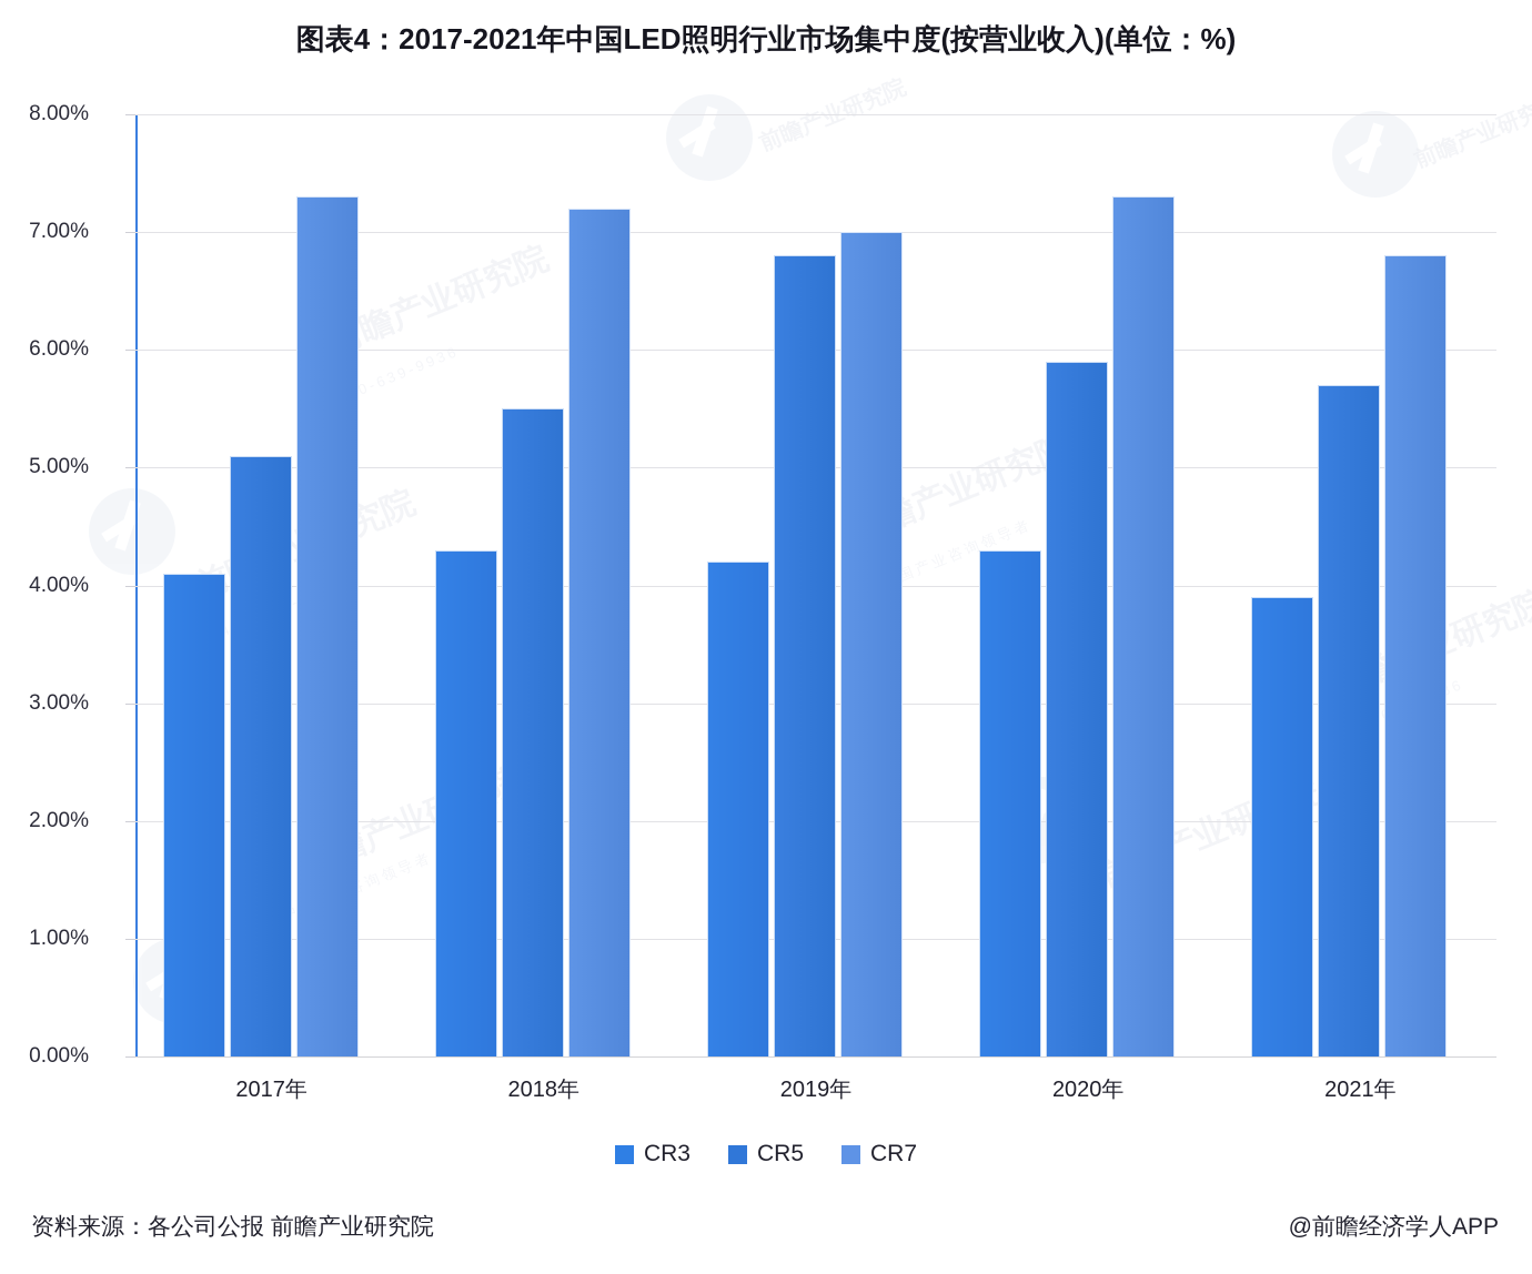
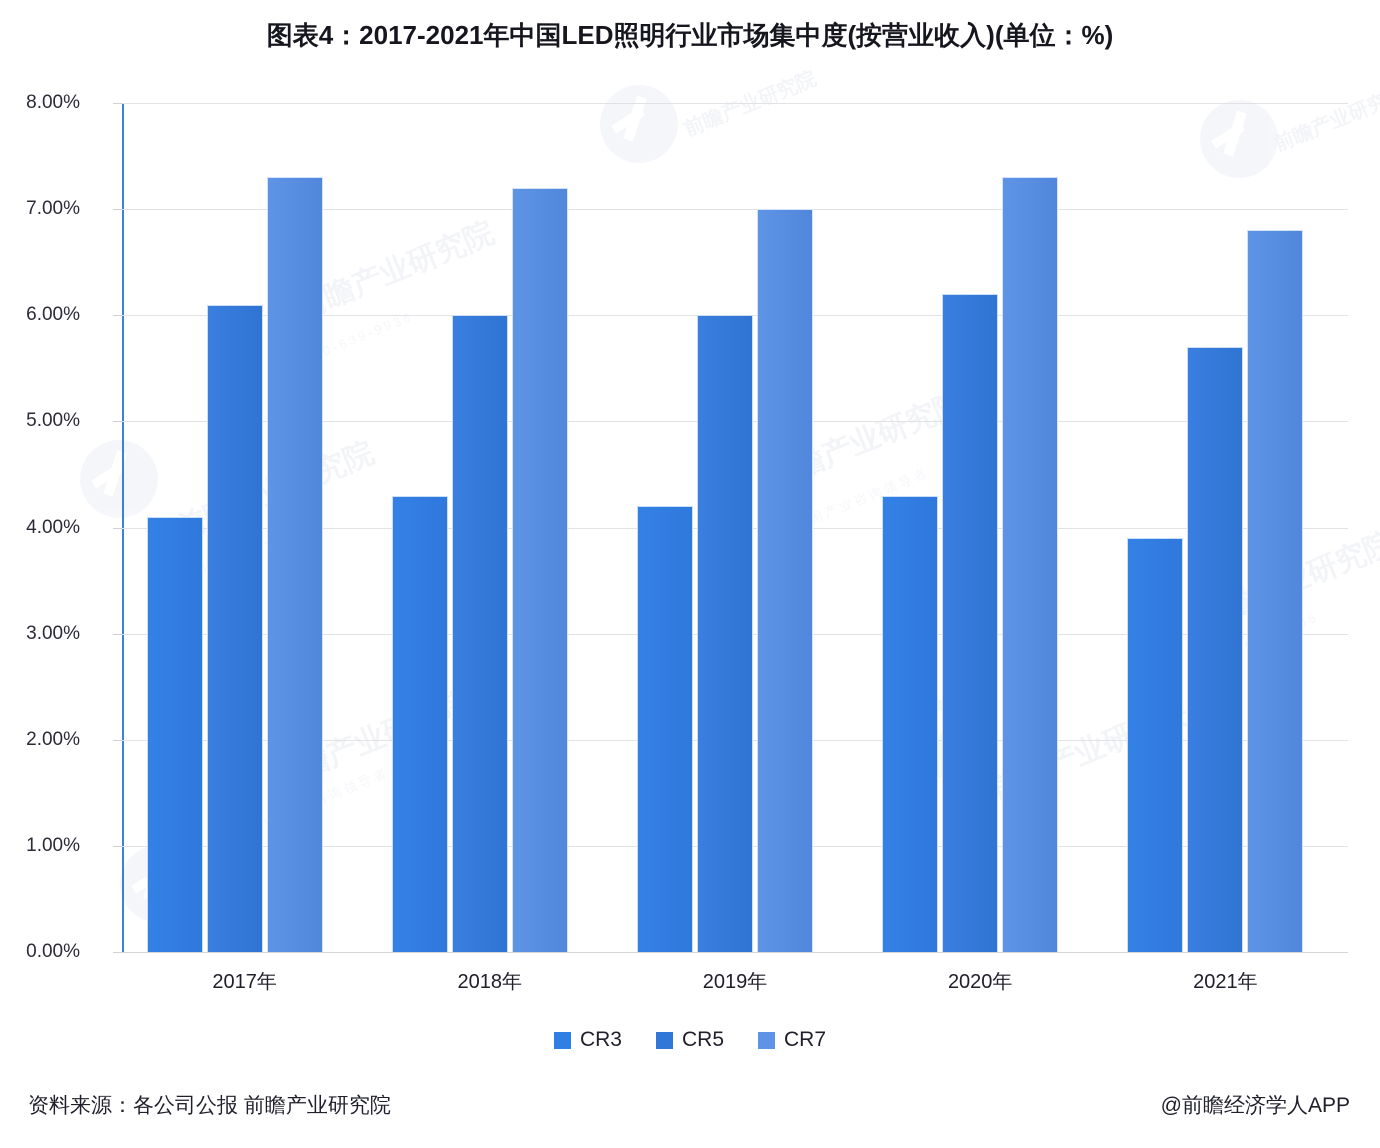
CR5/2017年: 5.1% -> 6.1%
CR5/2018年: 5.5% -> 6.0%
CR5/2019年: 6.8% -> 6.0%
CR5/2020年: 5.9% -> 6.2%
